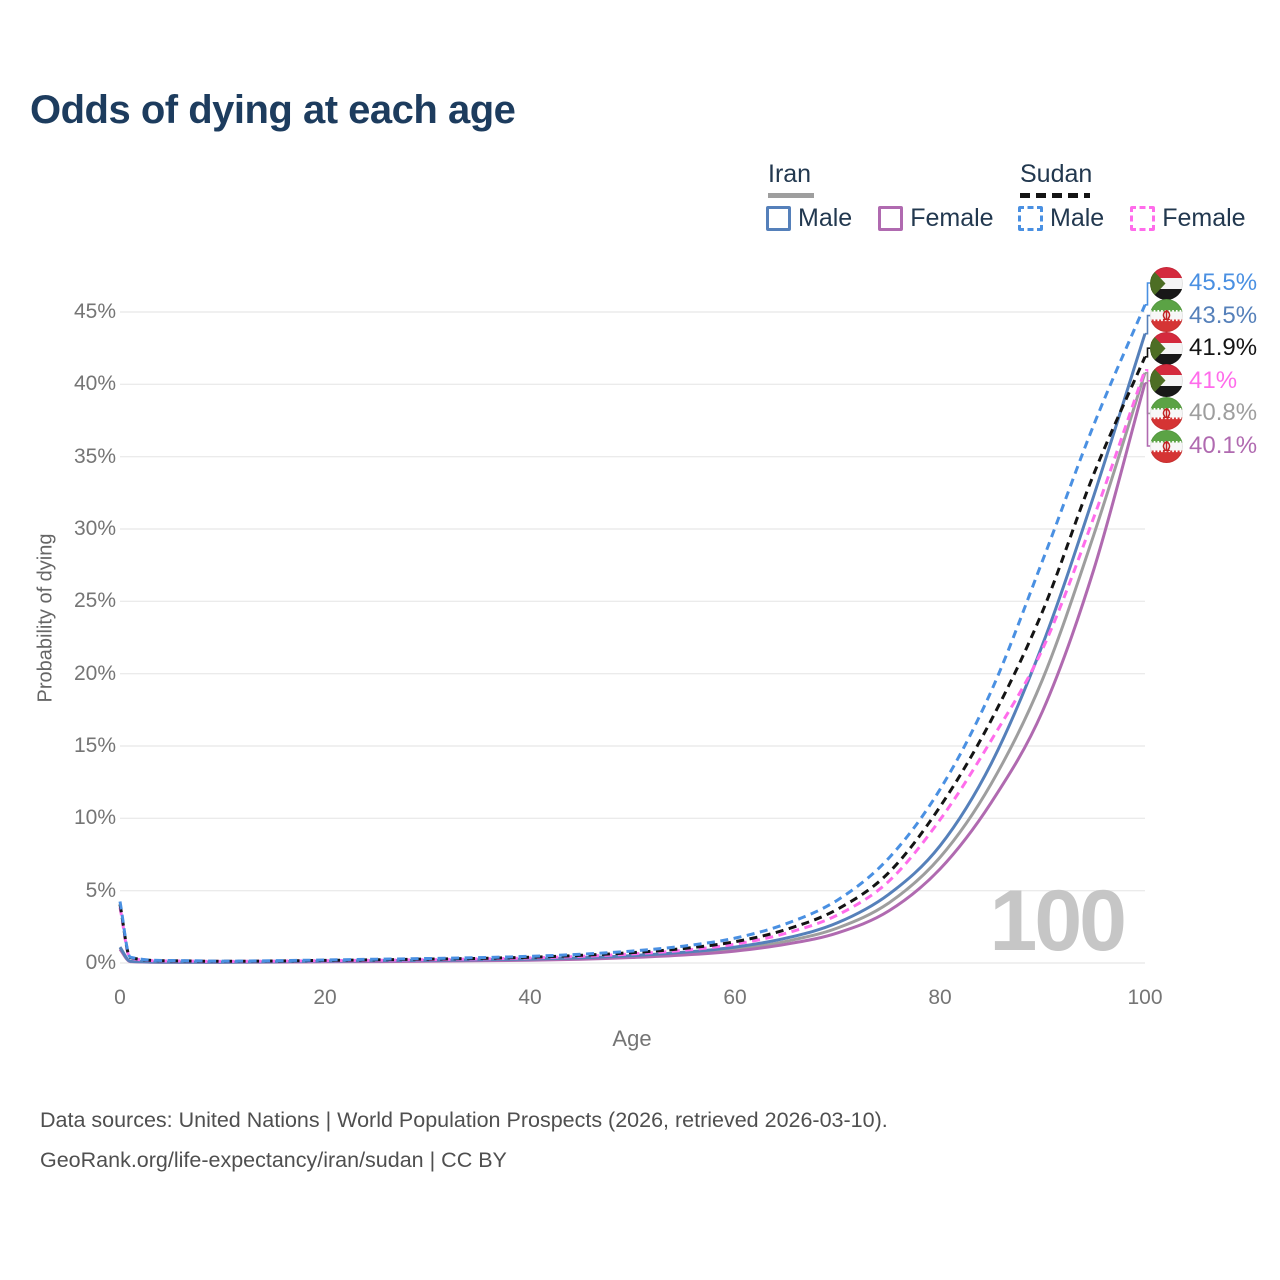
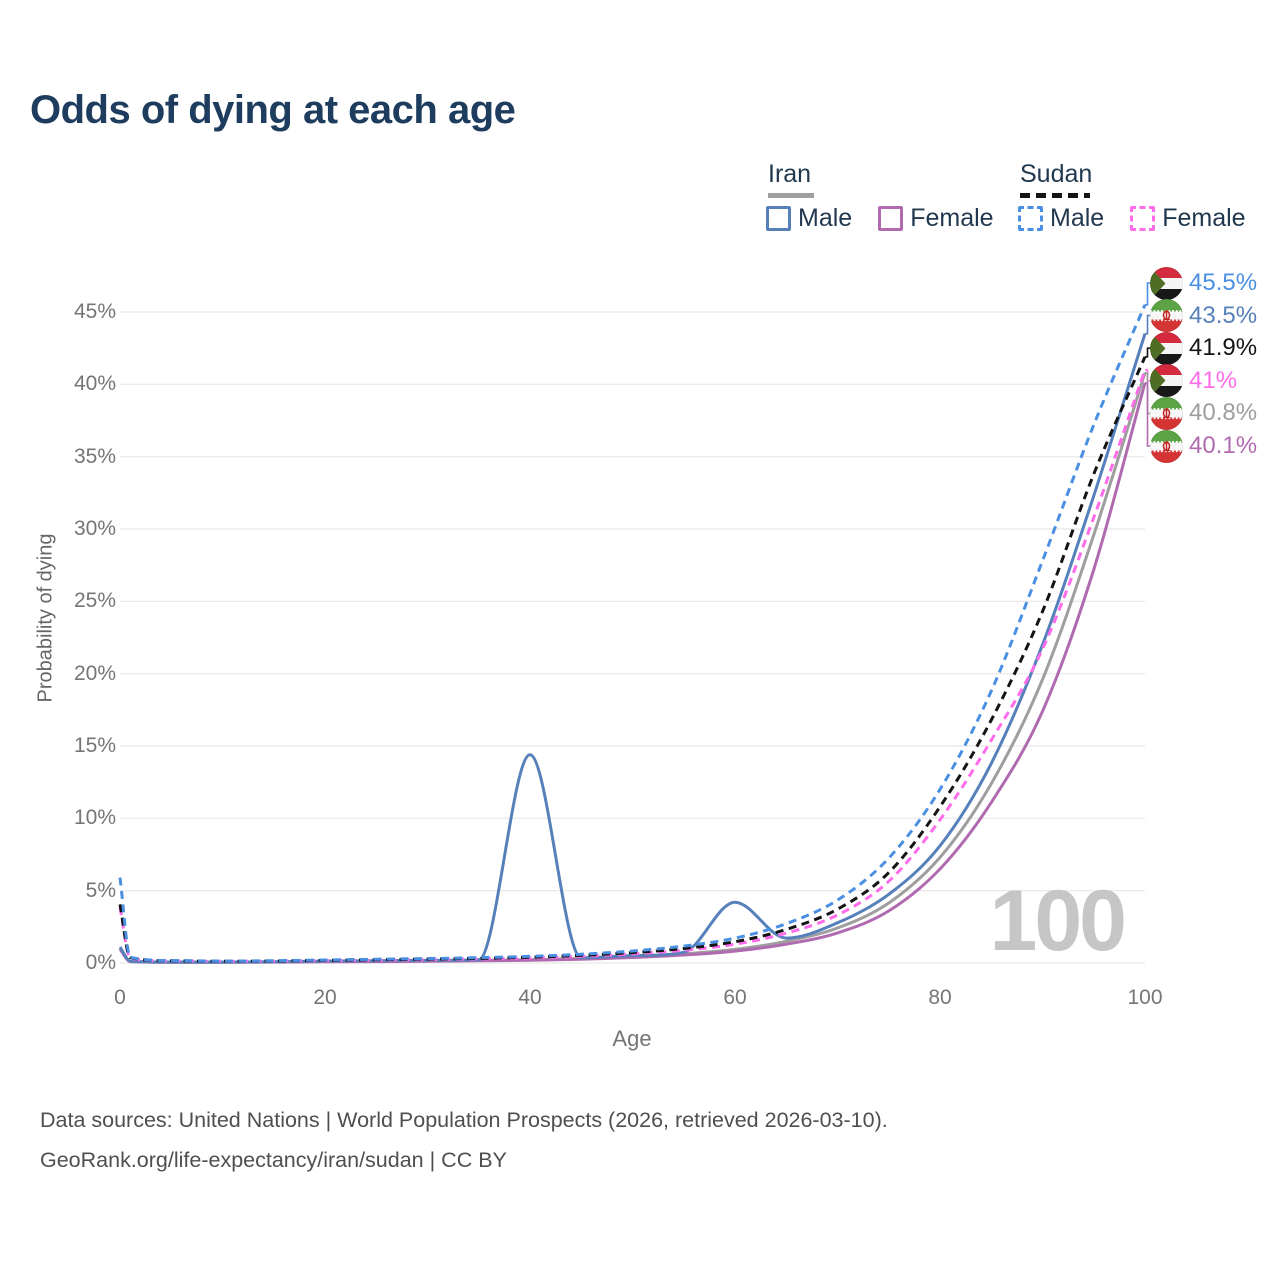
Sudan Male/0: 4.2% -> 5.9%
Iran Male/40: 0.3% -> 14.4%
Iran Male/60: 1.1% -> 4.2%
